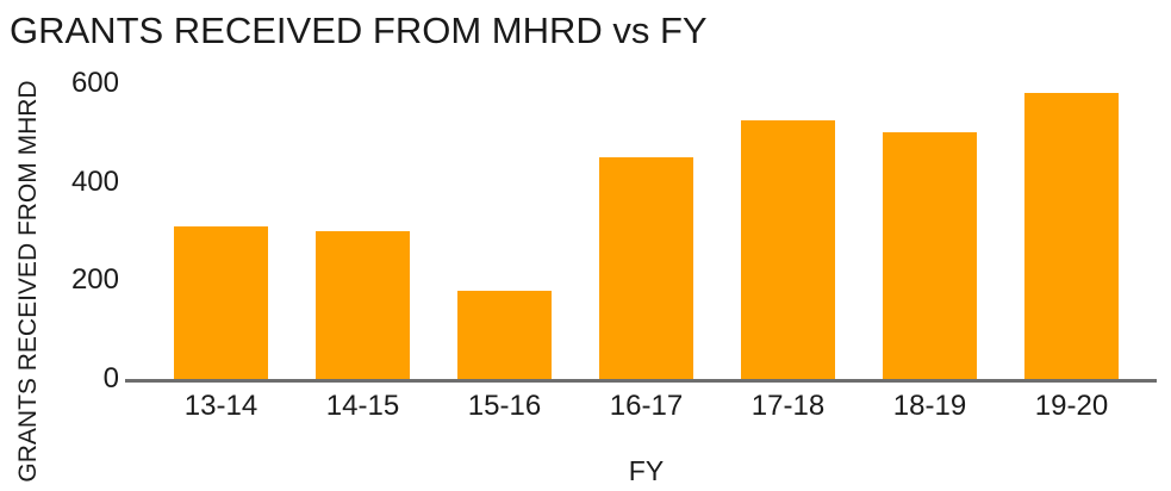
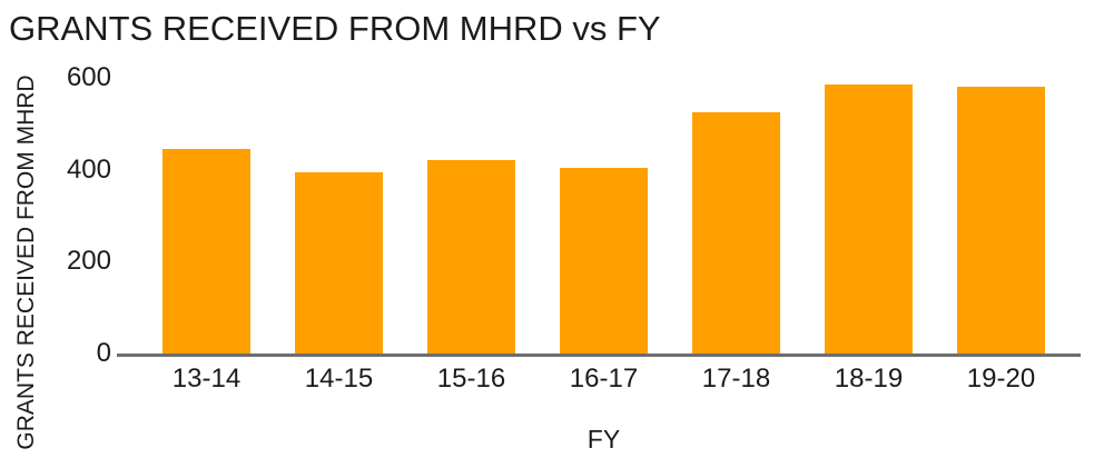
13-14: 310 -> 440
14-15: 300 -> 400
15-16: 180 -> 420
16-17: 450 -> 400
18-19: 500 -> 580
